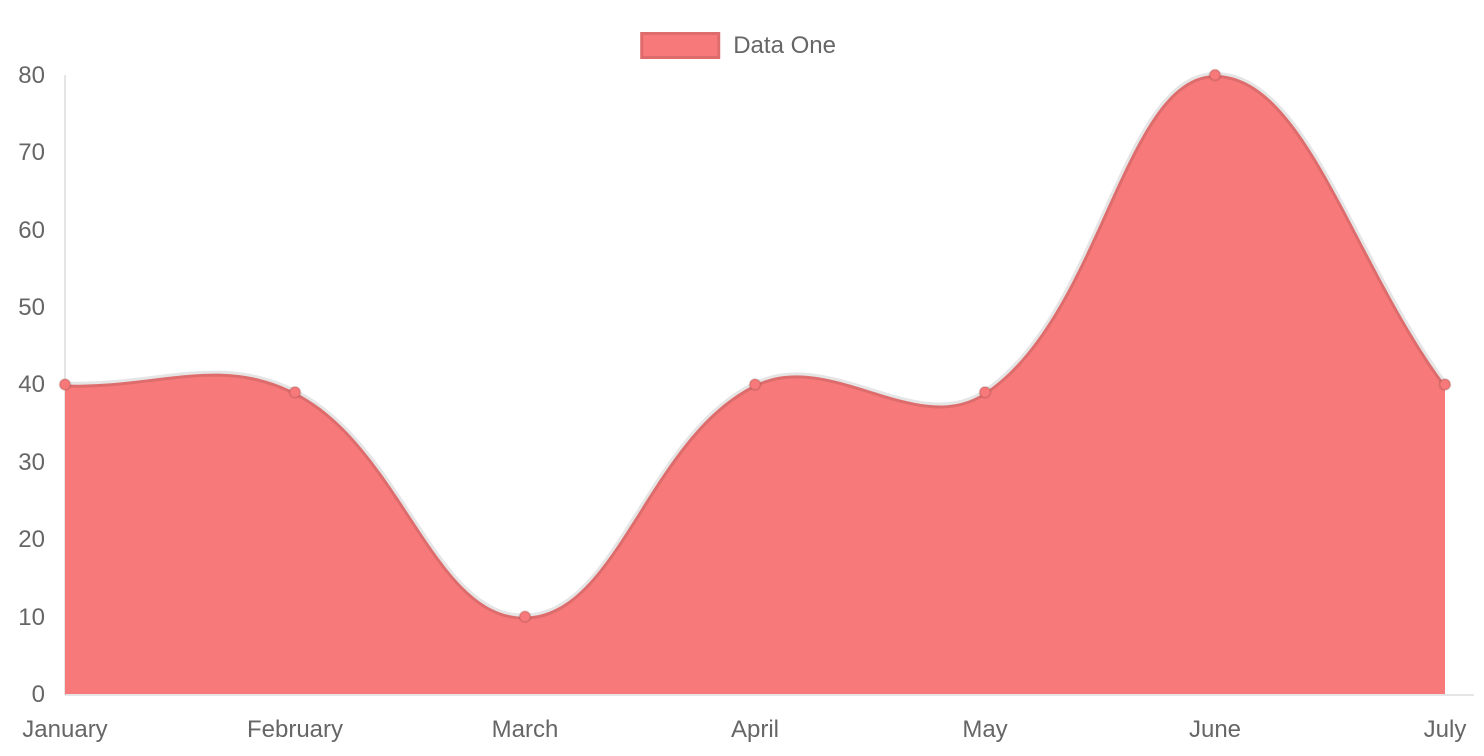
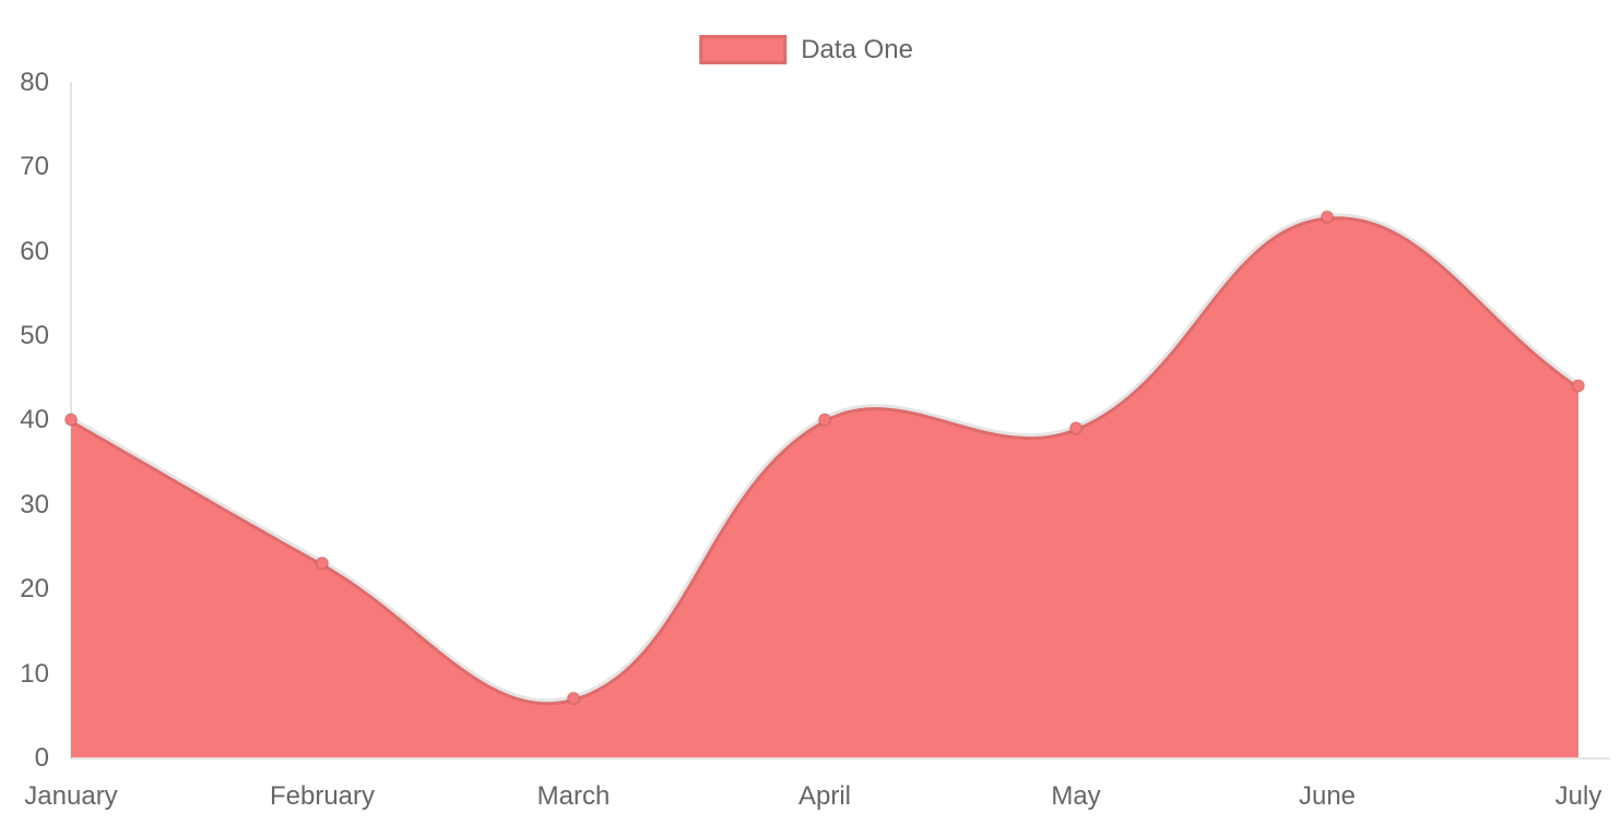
February: 39 -> 23
March: 10 -> 7
June: 80 -> 64
July: 40 -> 44
